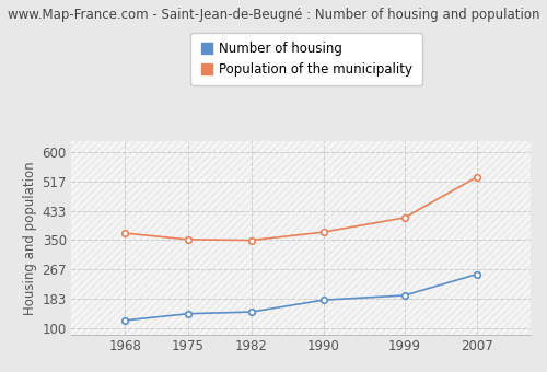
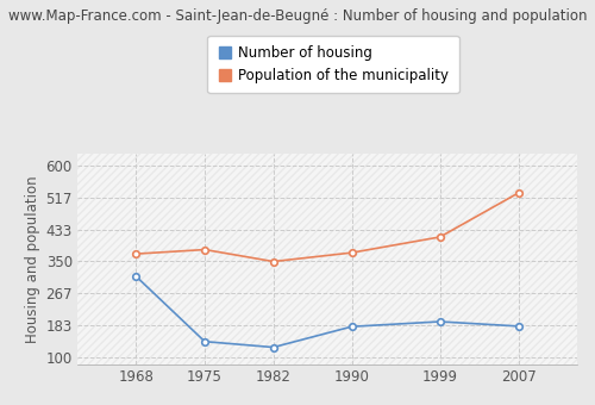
Number of housing/1968: 121 -> 310
Population of the municipality/1975: 351 -> 380
Number of housing/1982: 145 -> 125
Number of housing/2007: 252 -> 180
